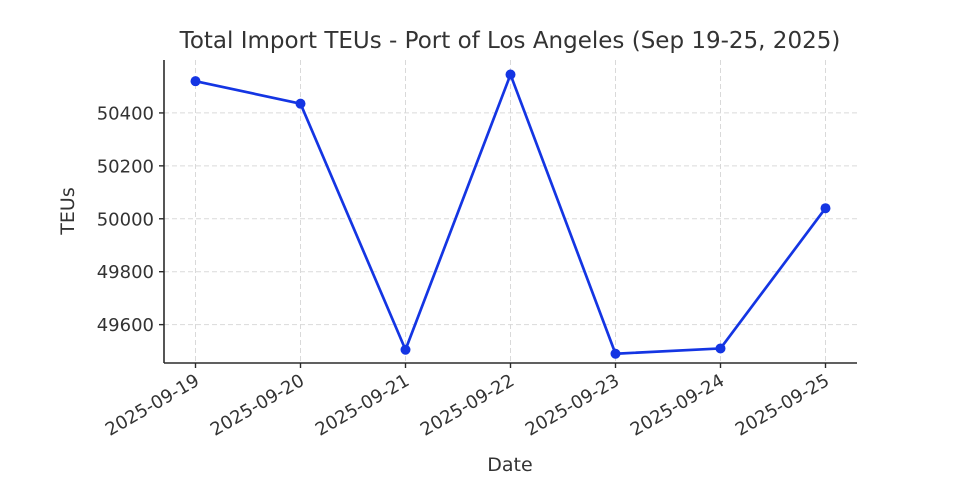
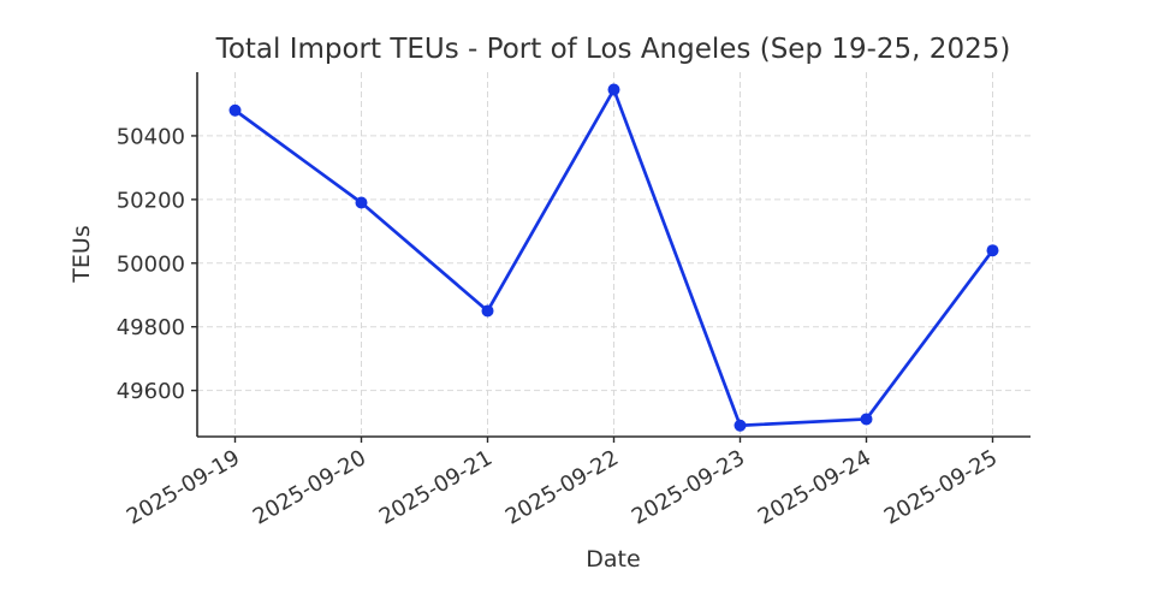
2025-09-19: 50520 -> 50480
2025-09-20: 50440 -> 50190
2025-09-21: 49500 -> 49850
